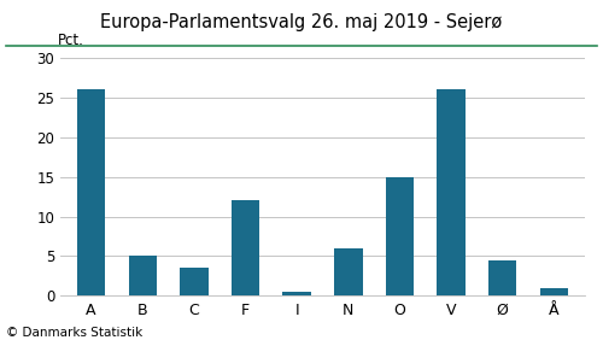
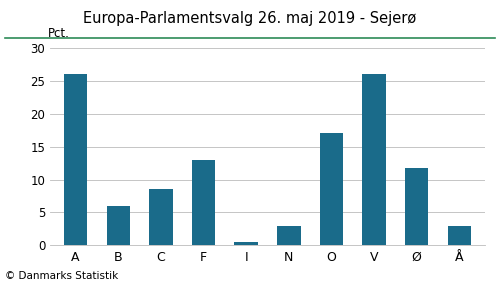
B: 5.0 -> 6.0
C: 3.5 -> 8.6
F: 12.0 -> 13.0
N: 6.0 -> 3.0
O: 15.0 -> 17.0
Ø: 4.5 -> 11.8
Å: 1.0 -> 3.0
